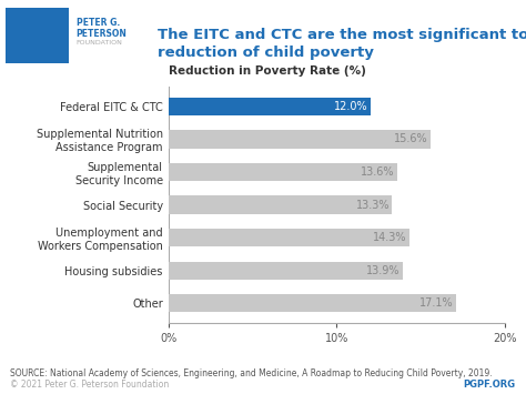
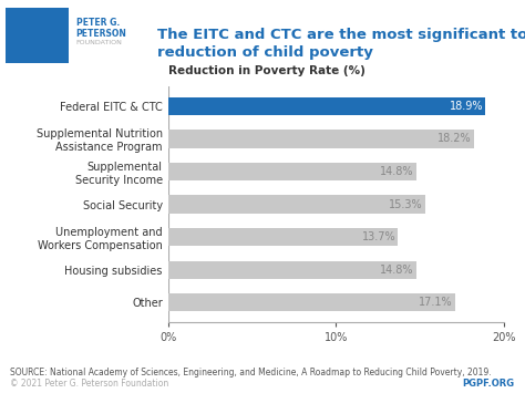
Federal EITC & CTC: 12.0% -> 18.9%
Supplemental Nutrition Assistance Program: 15.6% -> 18.2%
Supplemental Security Income: 13.6% -> 14.8%
Social Security: 13.3% -> 15.3%
Unemployment and Workers Compensation: 14.3% -> 13.7%
Housing subsidies: 13.9% -> 14.8%
